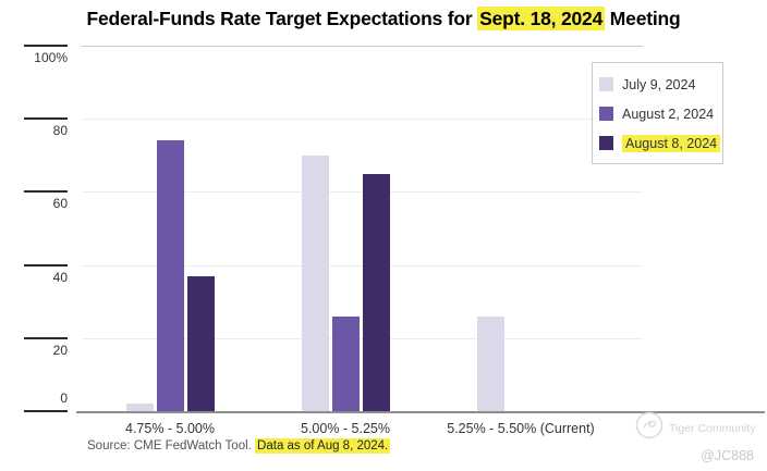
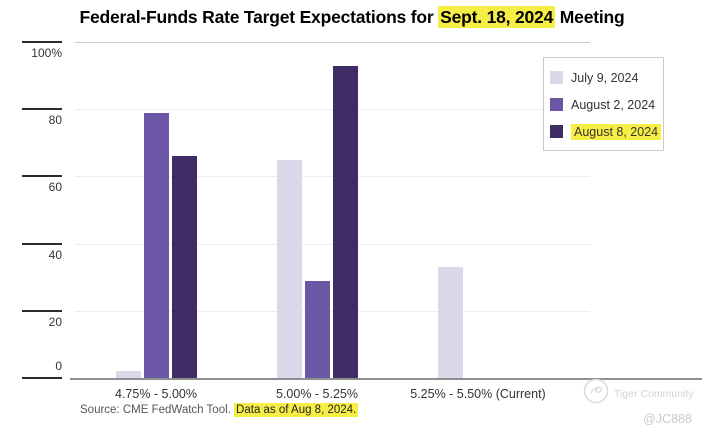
August 2, 2024/4.75% - 5.00%: 74 -> 79
August 8, 2024/4.75% - 5.00%: 37 -> 66
July 9, 2024/5.00% - 5.25%: 70 -> 65
August 2, 2024/5.00% - 5.25%: 26 -> 29
August 8, 2024/5.00% - 5.25%: 65 -> 93
July 9, 2024/5.25% - 5.50% (Current): 26 -> 33
